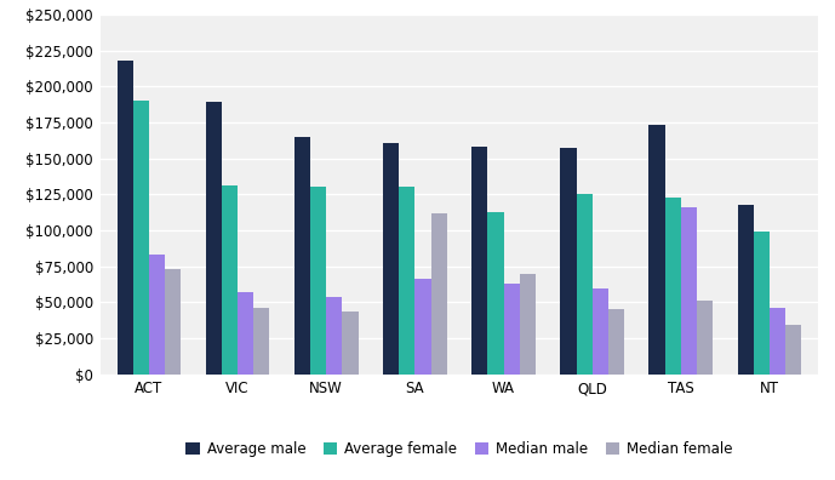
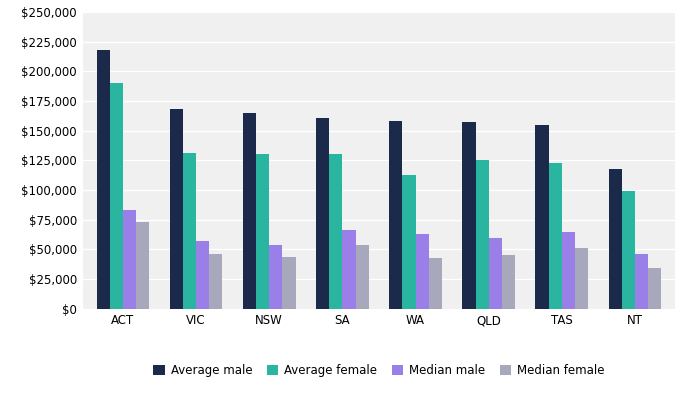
Average male/VIC: $189,000 -> $168,000
Median female/SA: $112,000 -> $54,000
Median female/WA: $70,000 -> $43,000
Average male/TAS: $173,000 -> $155,000
Median male/TAS: $116,000 -> $65,000
